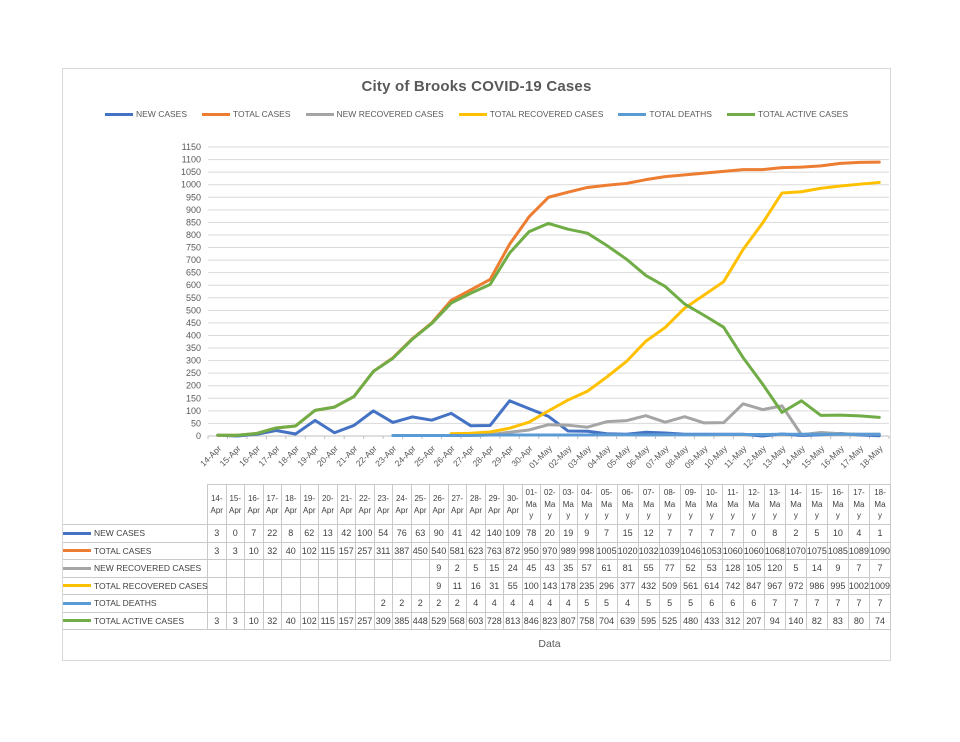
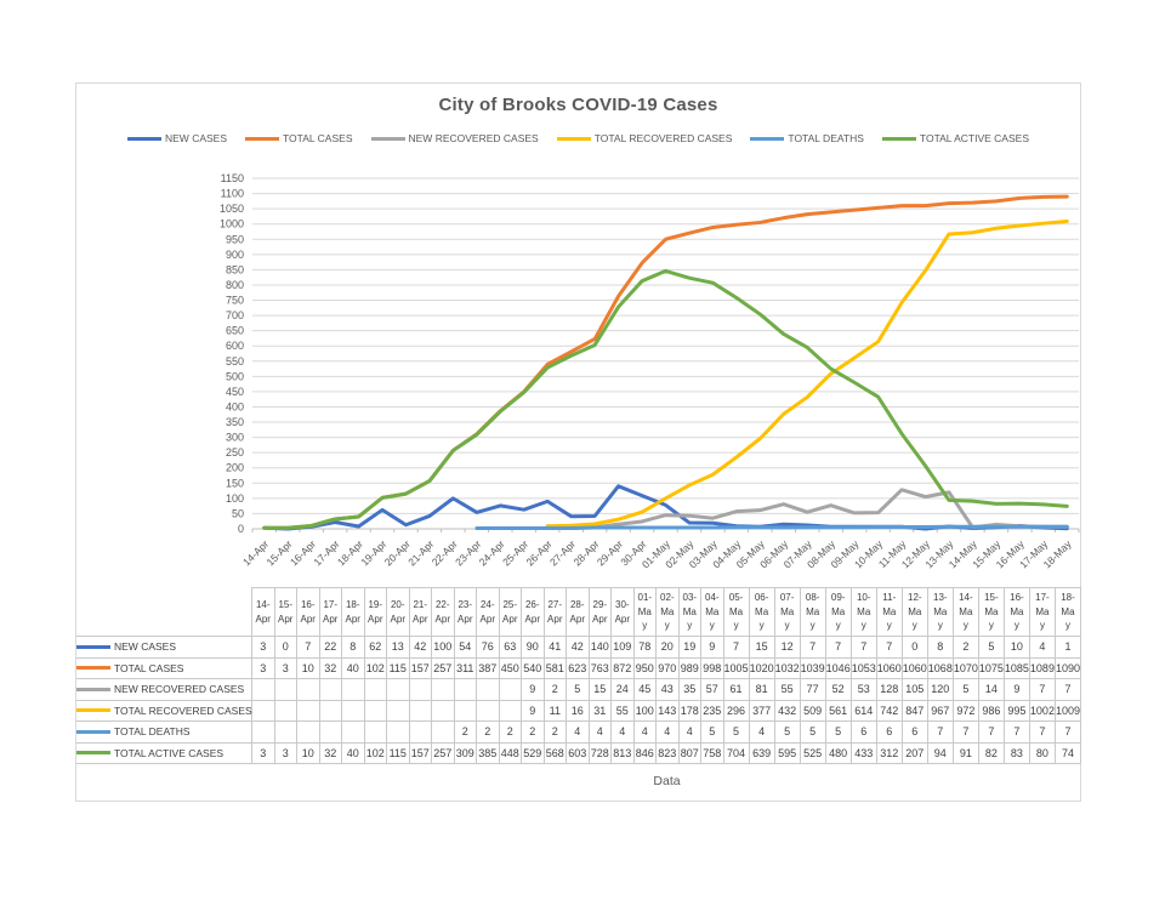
TOTAL ACTIVE CASES/14-May: 140 -> 91
